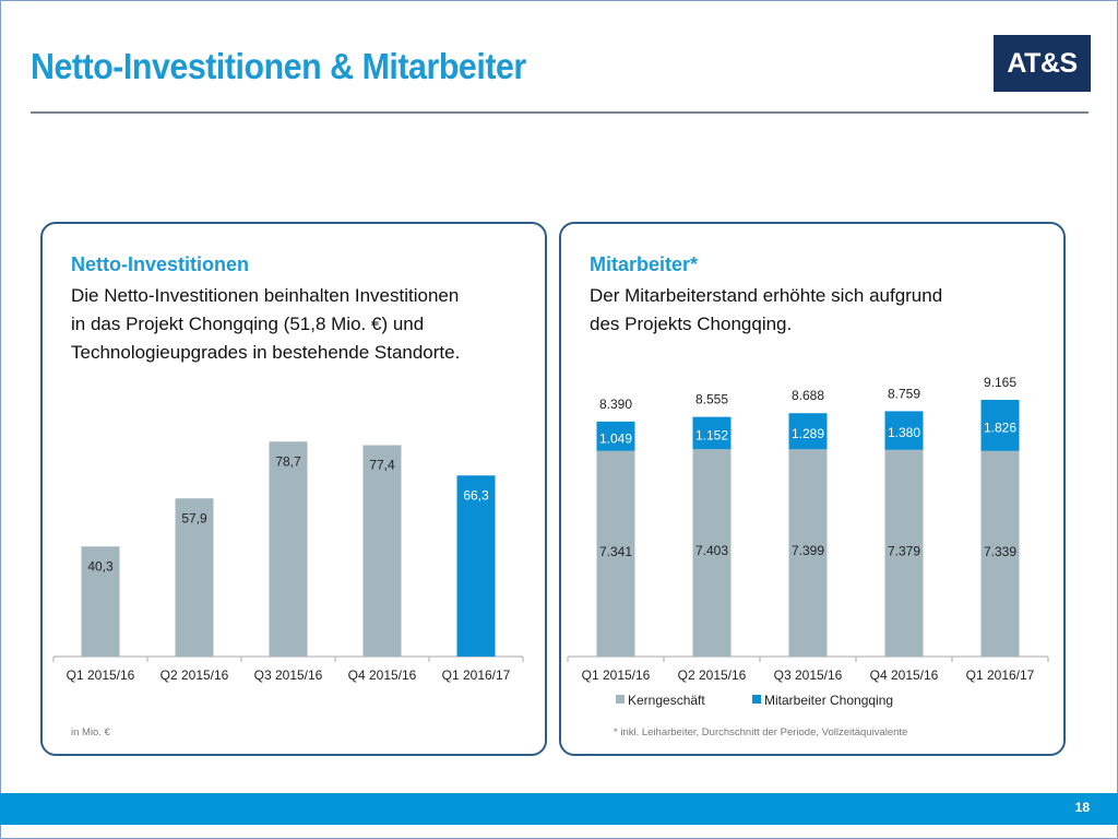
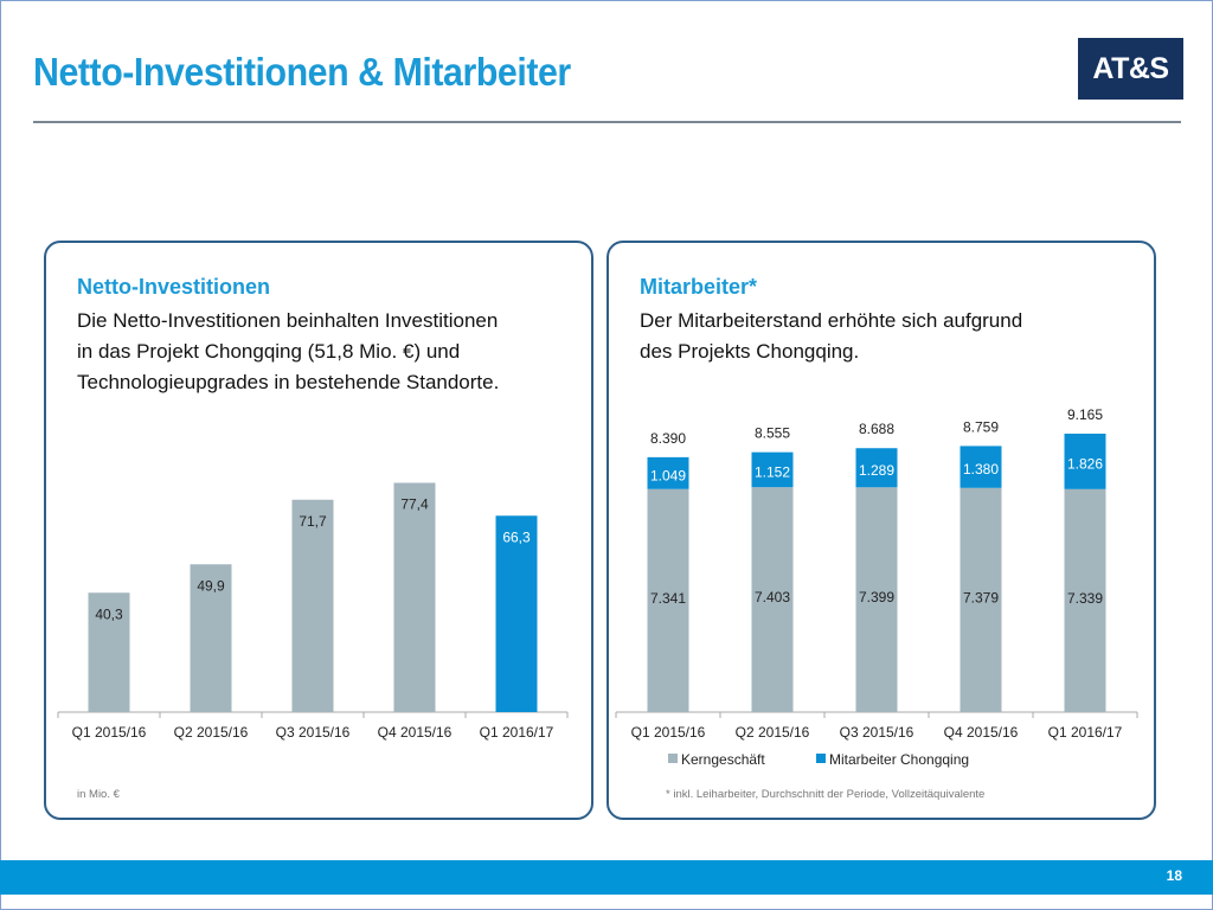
Netto-Investitionen/Q2 2015/16: 57,9 -> 49,9
Netto-Investitionen/Q3 2015/16: 78,7 -> 71,7
